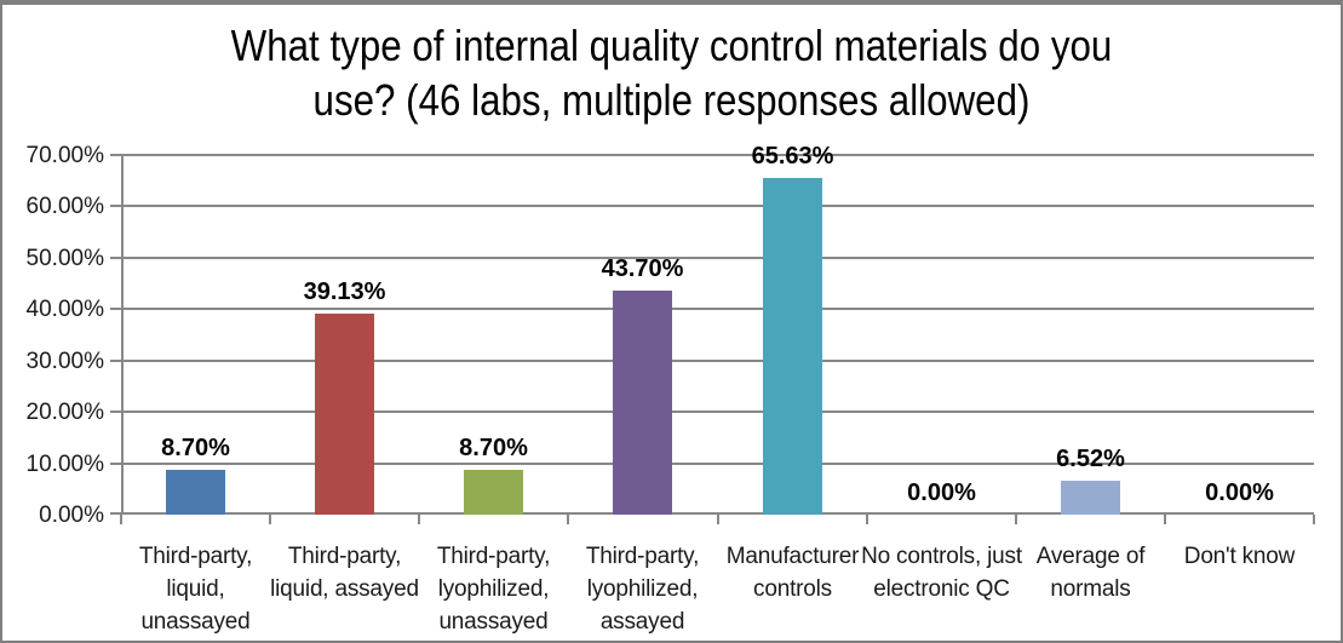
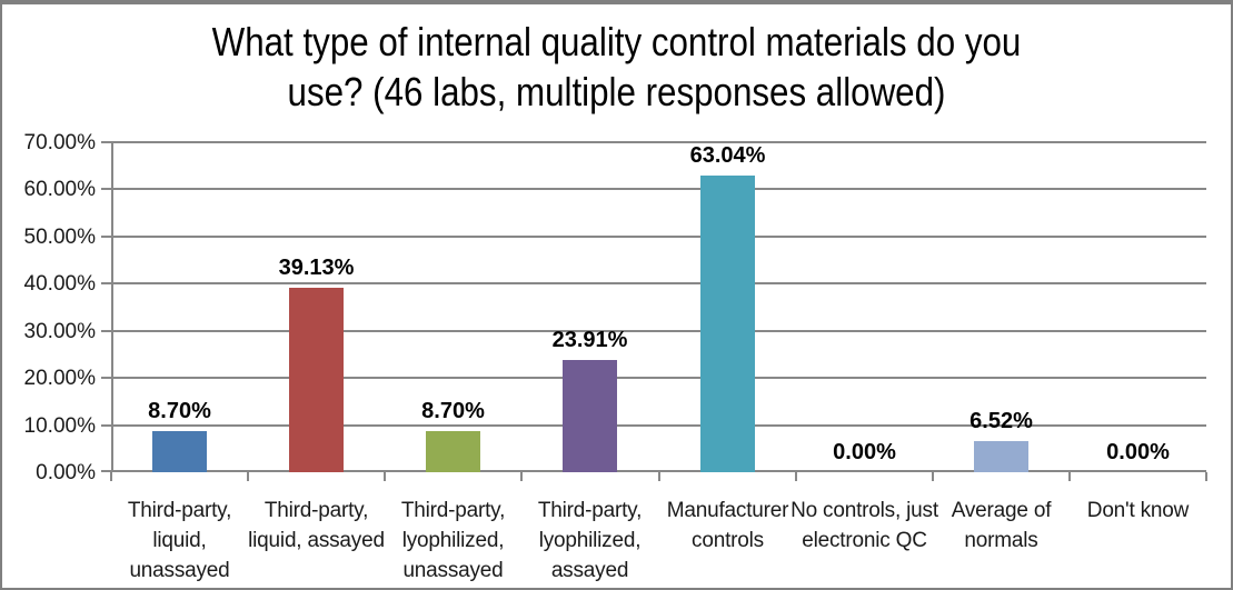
Third-party, lyophilized, assayed: 43.70% -> 23.91%
Manufacturer controls: 65.63% -> 63.04%
